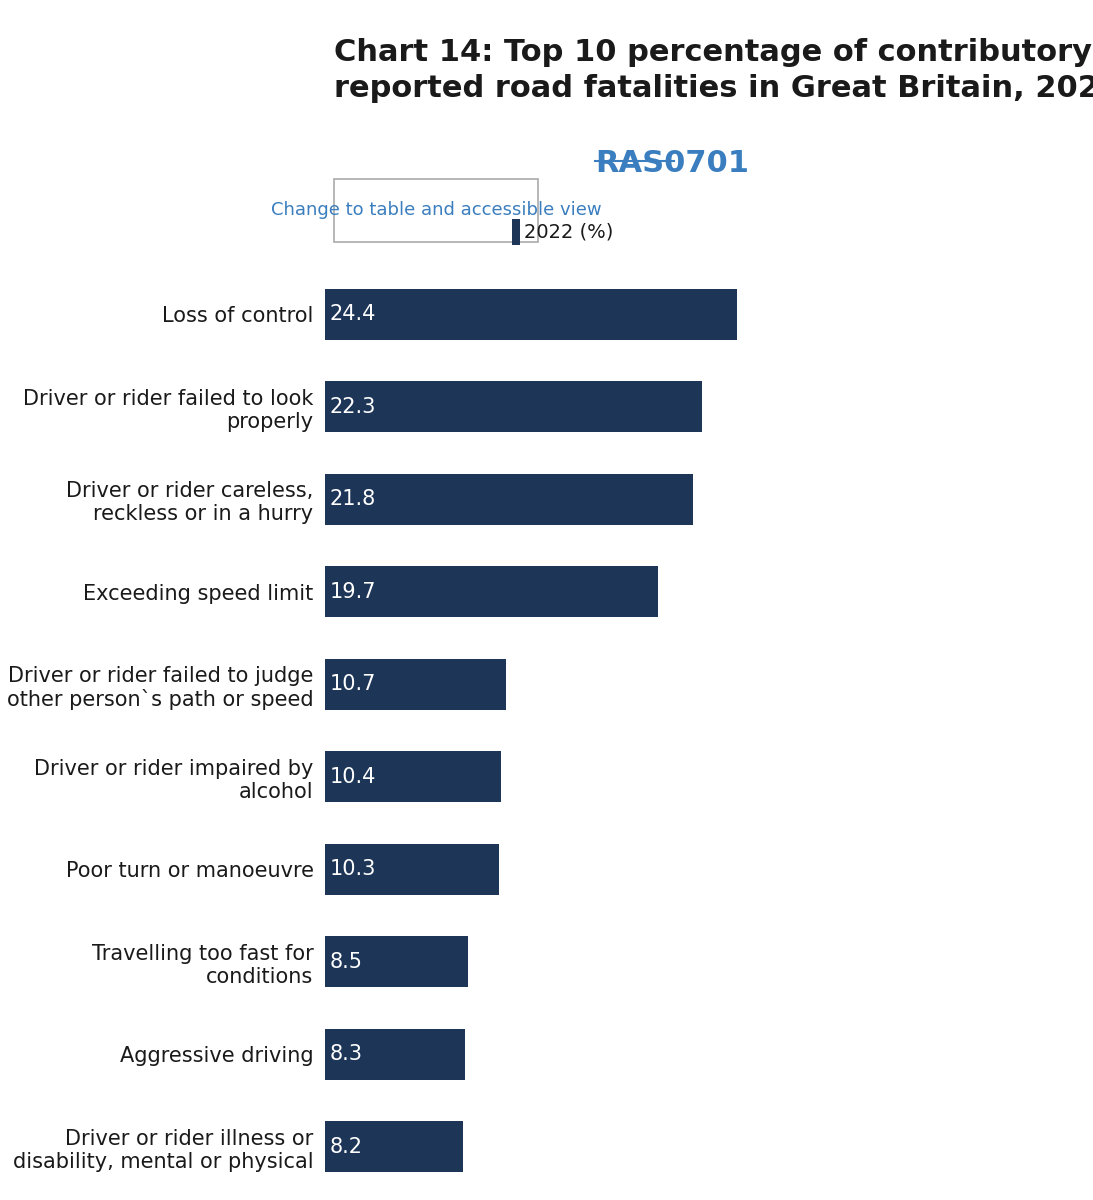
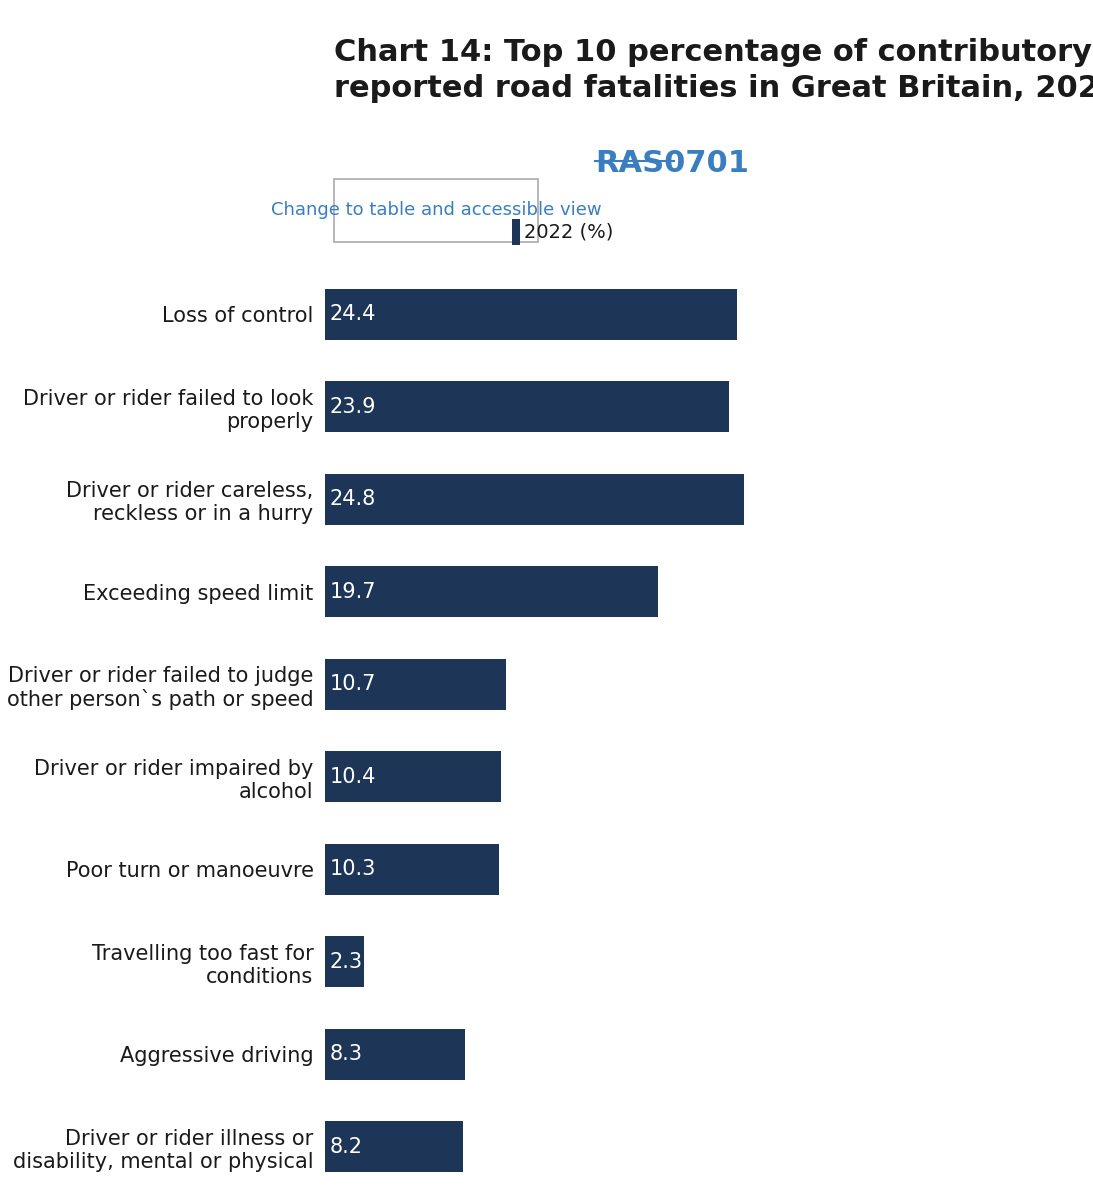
Driver or rider failed to look properly: 22.3 -> 23.9
Driver or rider careless, reckless or in a hurry: 21.8 -> 24.8
Travelling too fast for conditions: 8.5 -> 2.3
